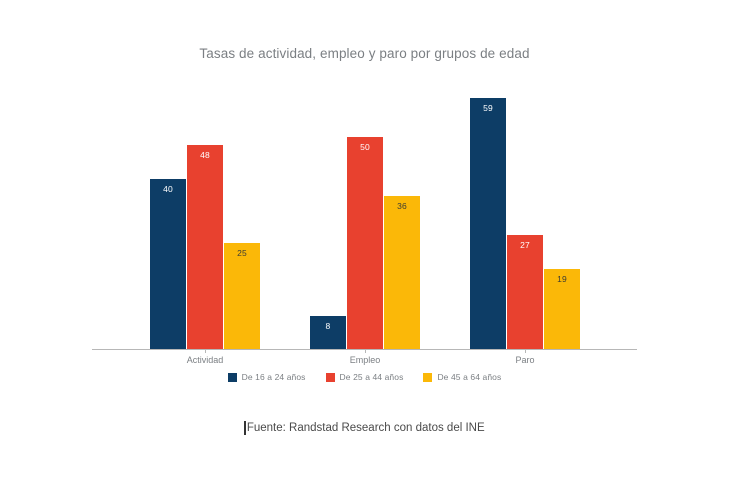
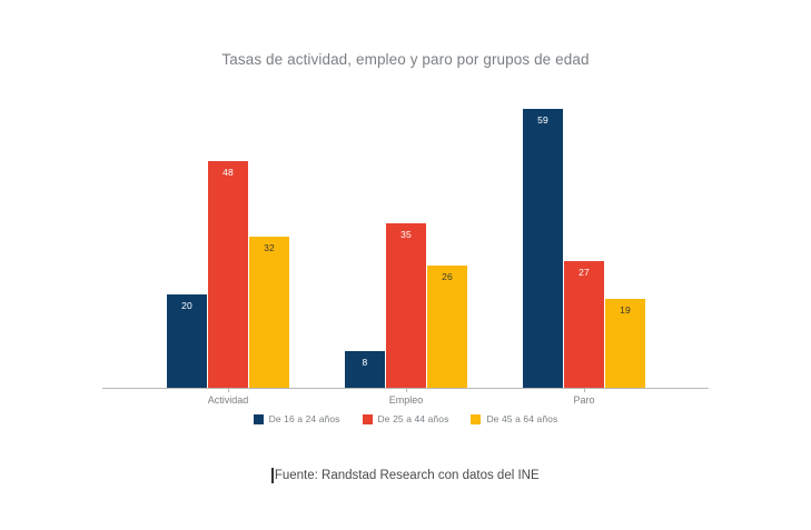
De 16 a 24 años/Actividad: 40 -> 20
De 45 a 64 años/Actividad: 25 -> 32
De 25 a 44 años/Empleo: 50 -> 35
De 45 a 64 años/Empleo: 36 -> 26
